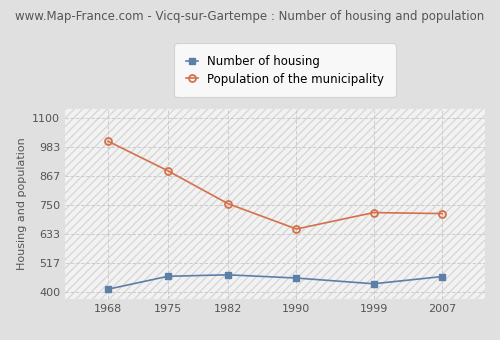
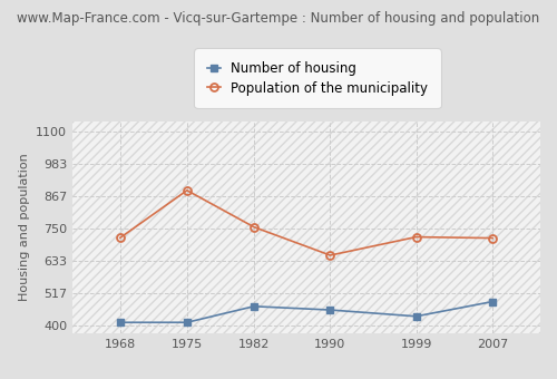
Population of the municipality/1968: 1005 -> 715
Number of housing/1975: 462 -> 410
Number of housing/2007: 461 -> 485
